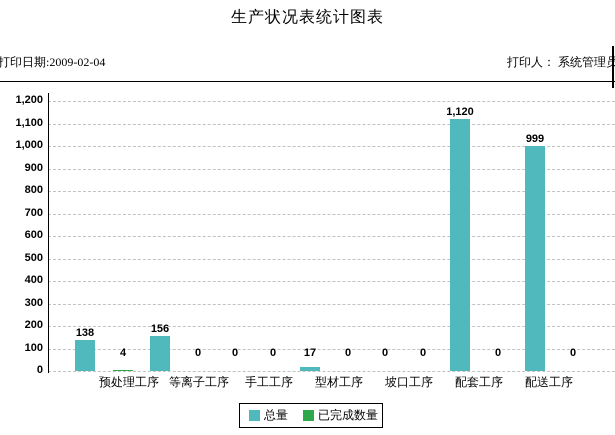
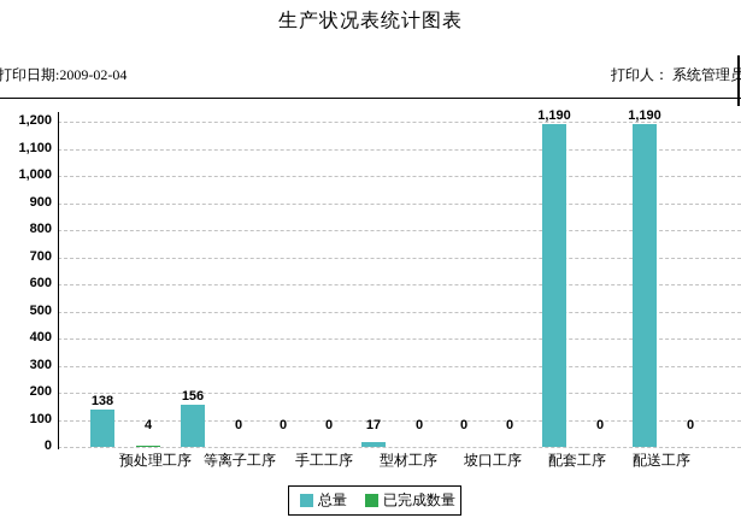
总量/配套工序: 1,120 -> 1,190
总量/配送工序: 999 -> 1,190
